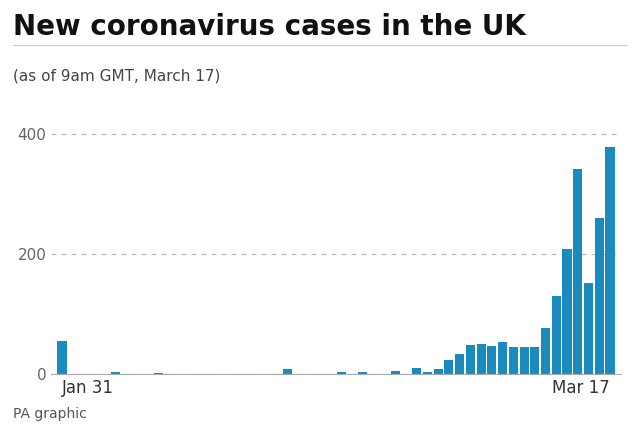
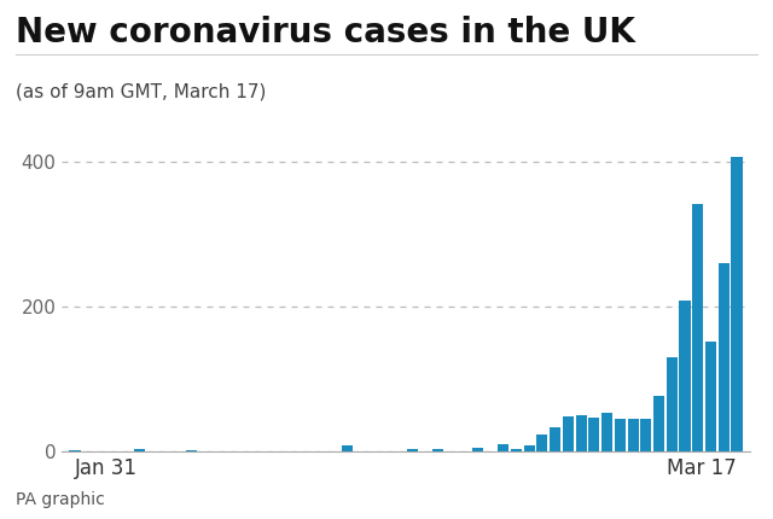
Jan 31: 56 -> 2
Mar 17: 378 -> 407
